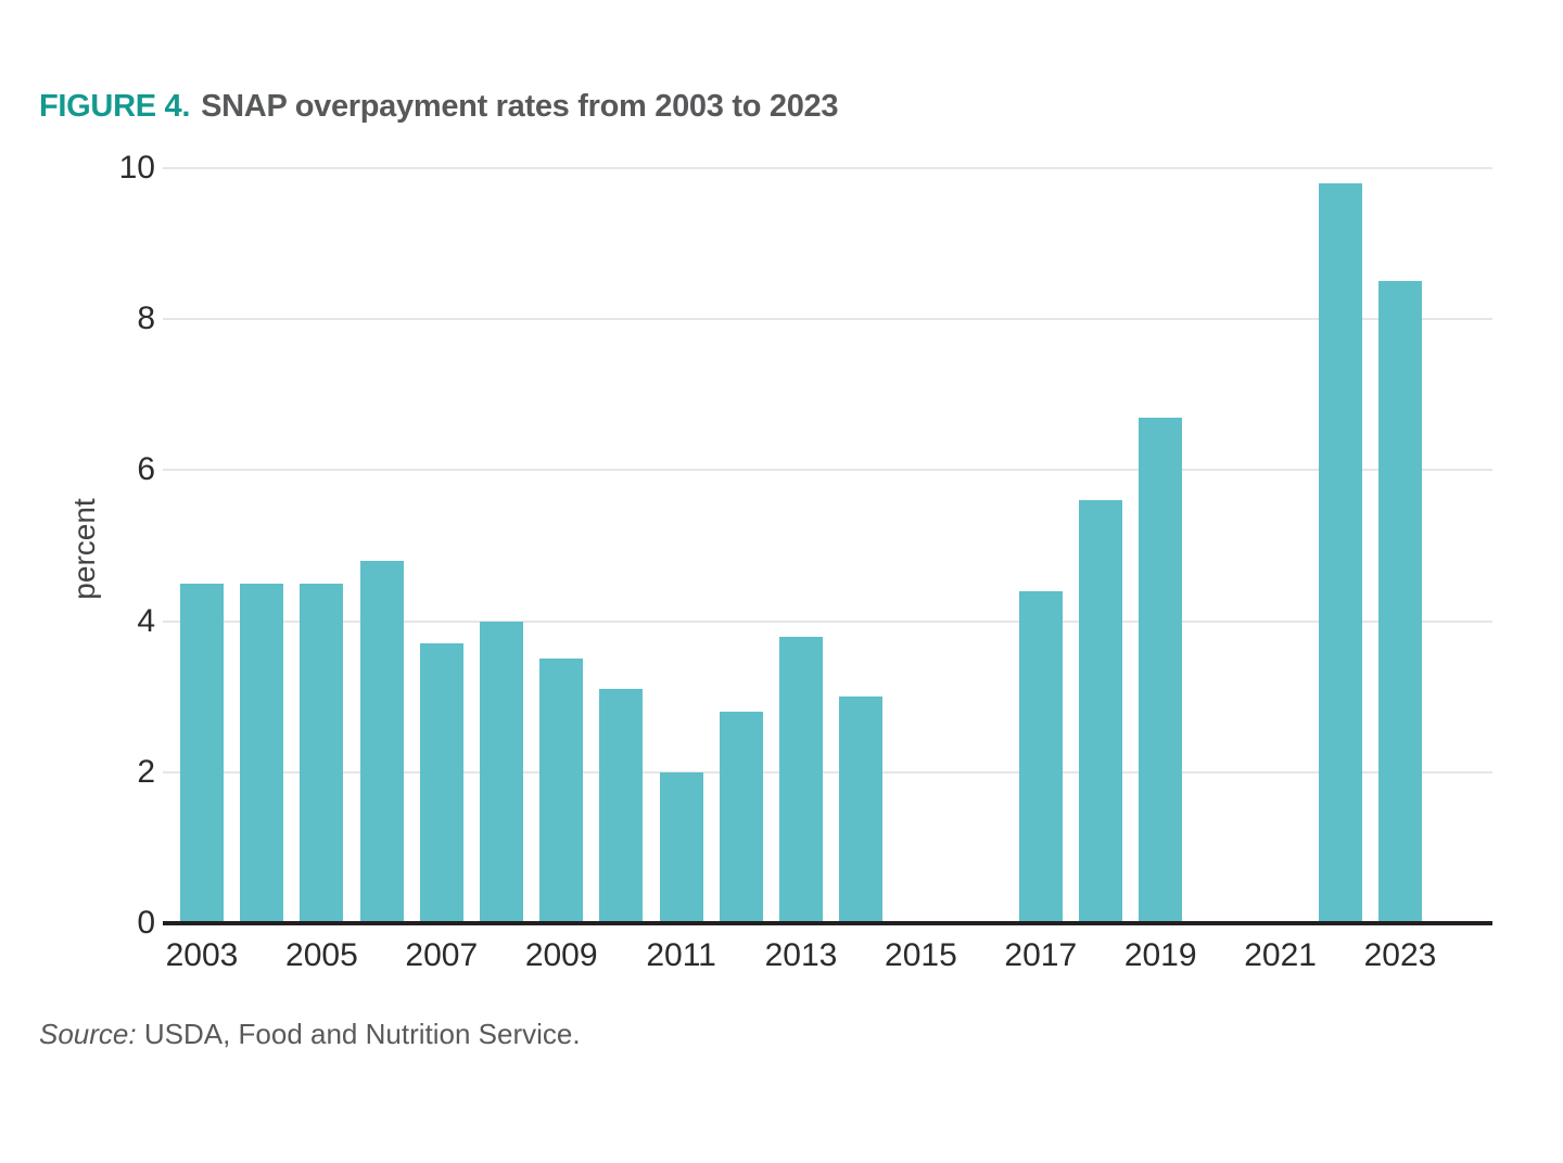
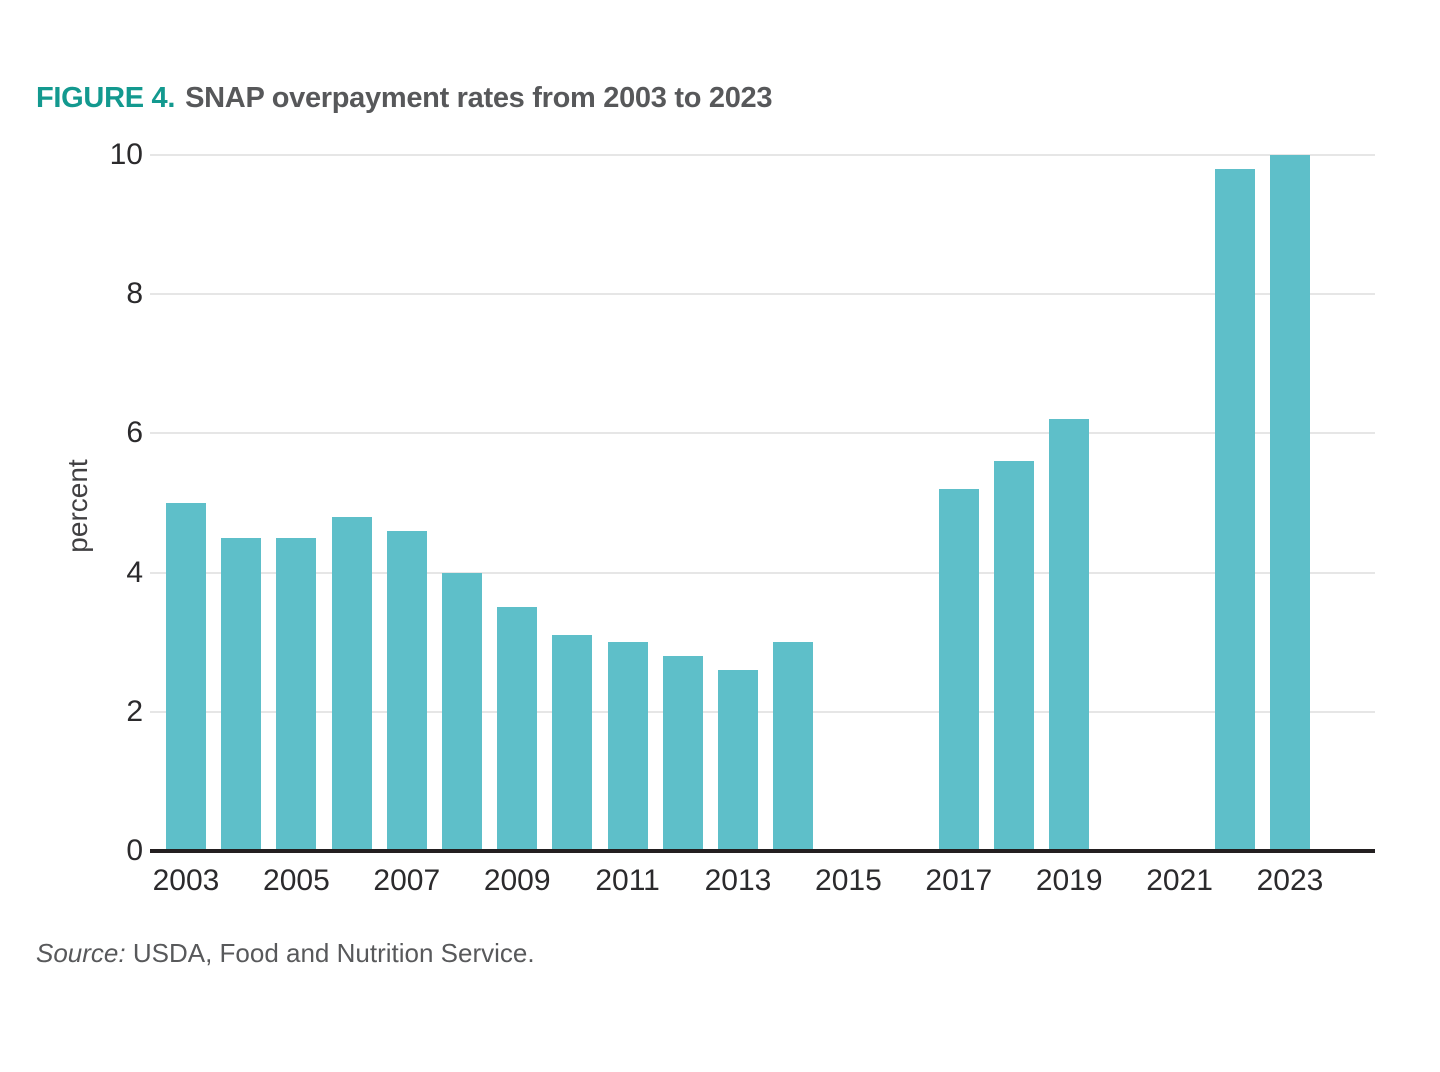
2003: 4.5 -> 5.0
2007: 3.7 -> 4.6
2011: 2.0 -> 3.0
2013: 3.8 -> 2.6
2017: 4.4 -> 5.2
2019: 6.7 -> 6.2
2023: 8.5 -> 10.0
